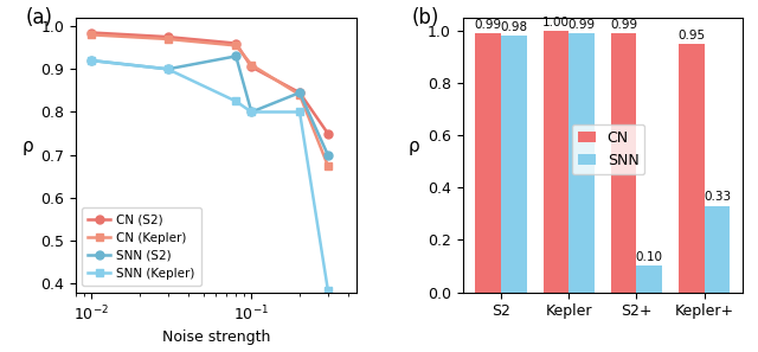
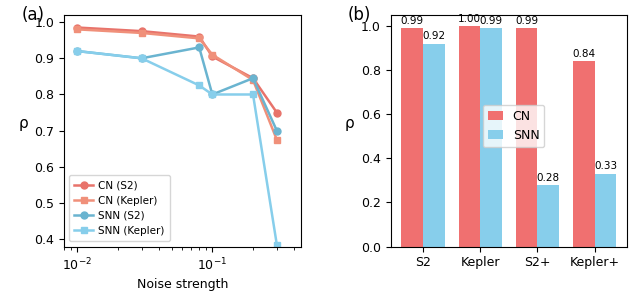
SNN/S2: 0.98 -> 0.92
SNN/S2+: 0.10 -> 0.28
CN/Kepler+: 0.95 -> 0.84
